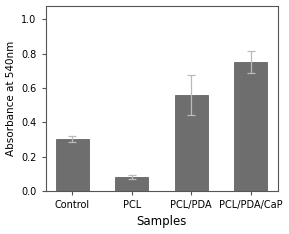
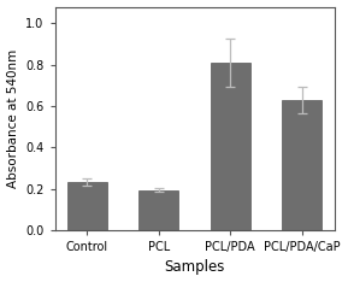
Control: 0.30 -> 0.23
PCL: 0.08 -> 0.19
PCL/PDA: 0.56 -> 0.81
PCL/PDA/CaP: 0.75 -> 0.63
